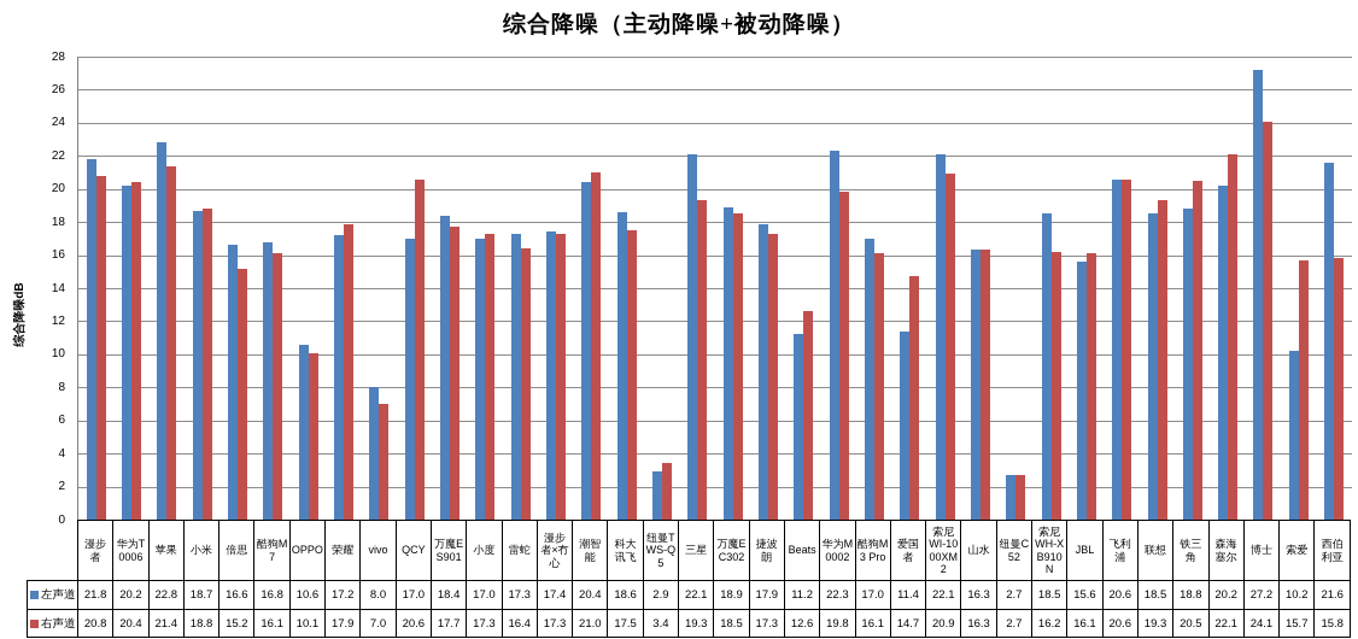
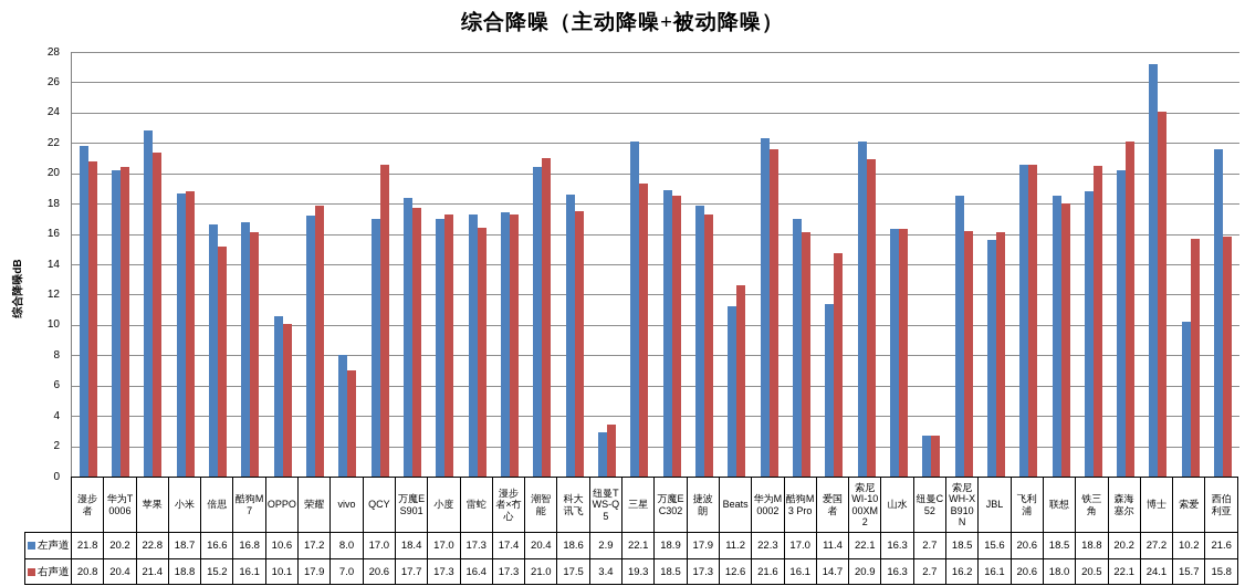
右声道/华为M0002: 19.8 -> 21.6
右声道/联想: 19.3 -> 18.0
